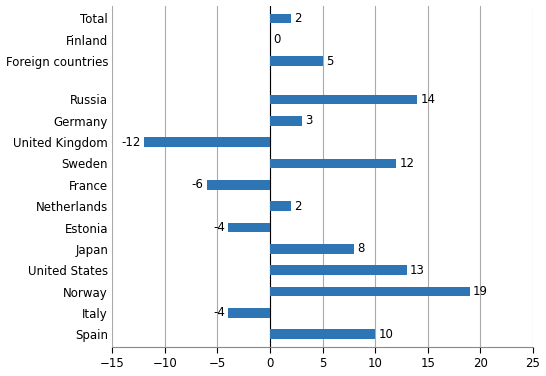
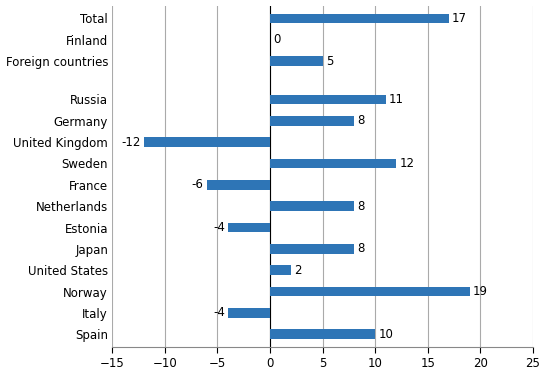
Total: 2 -> 17
Russia: 14 -> 11
Germany: 3 -> 8
Netherlands: 2 -> 8
United States: 13 -> 2
